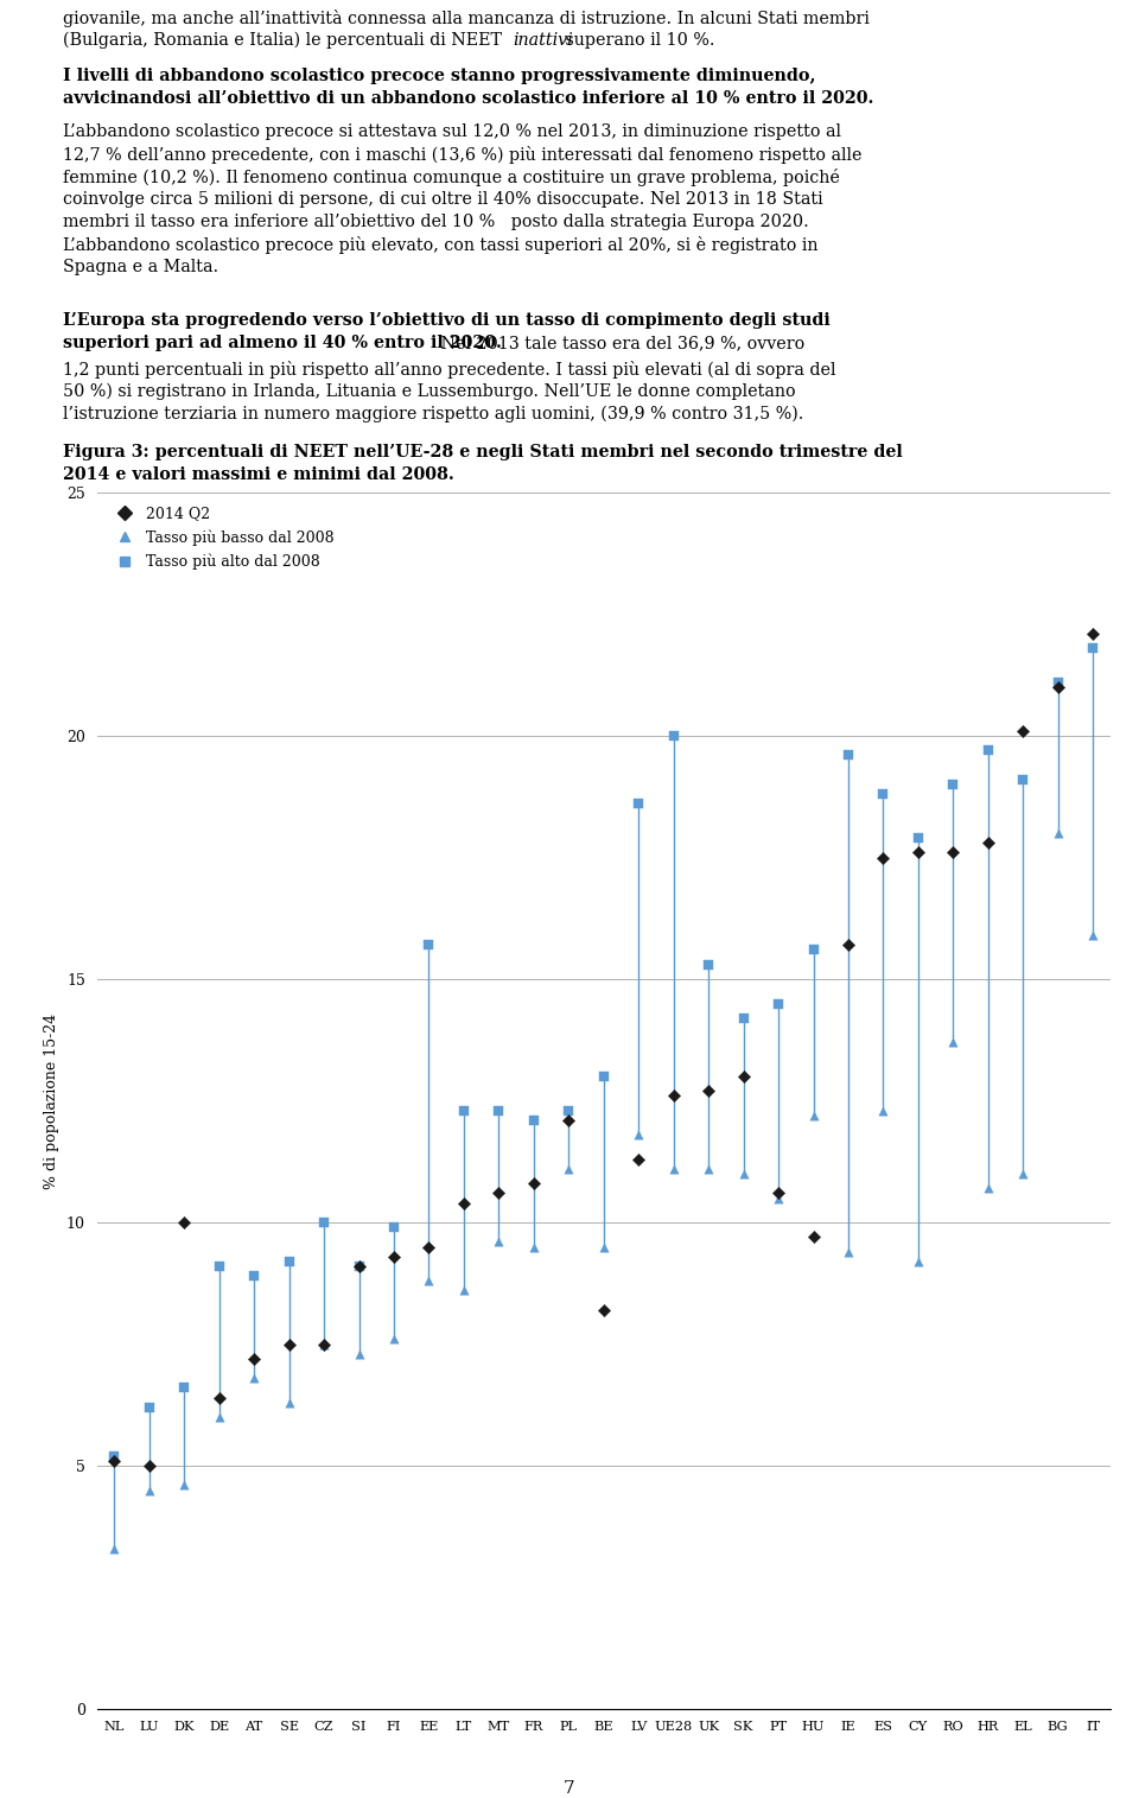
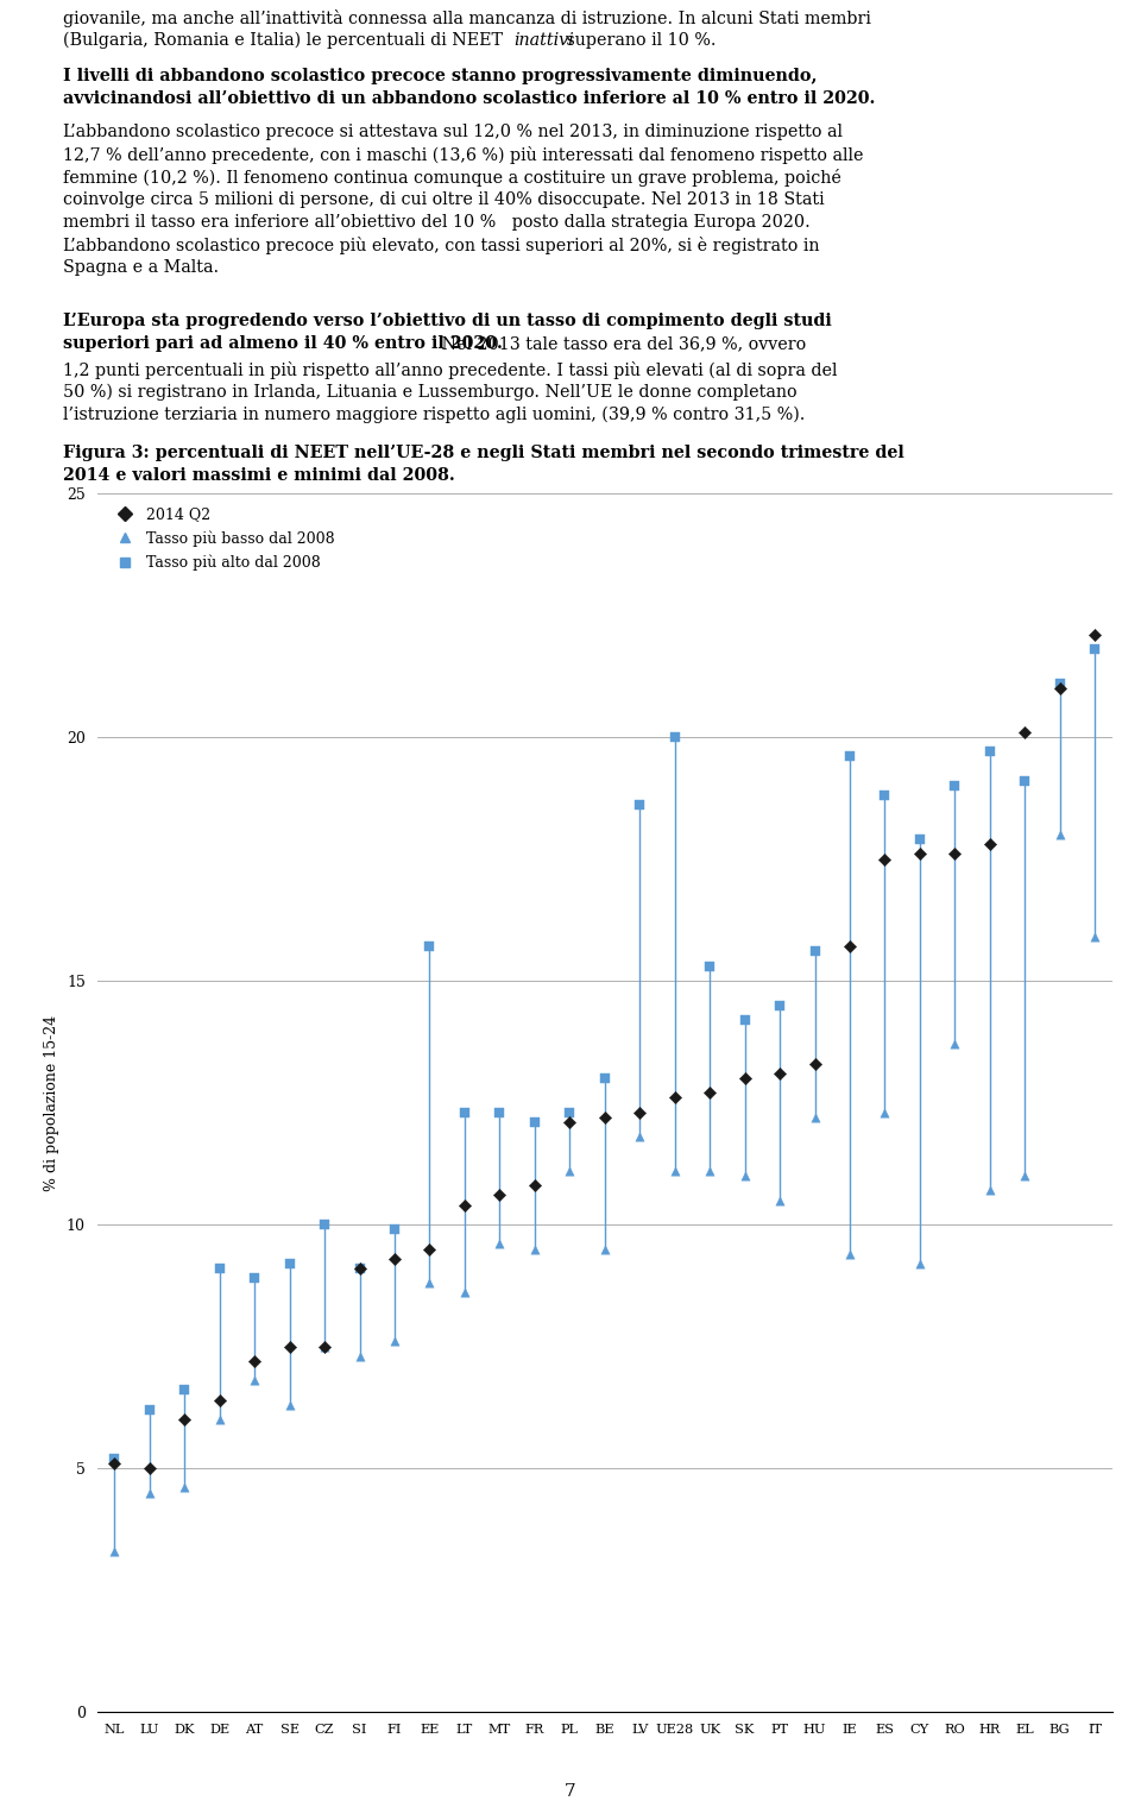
2014 Q2/DK: 10.0 -> 6.0
2014 Q2/BE: 8.2 -> 12.2
2014 Q2/LV: 11.3 -> 12.3
2014 Q2/PT: 10.6 -> 13.1
2014 Q2/HU: 9.7 -> 13.3
